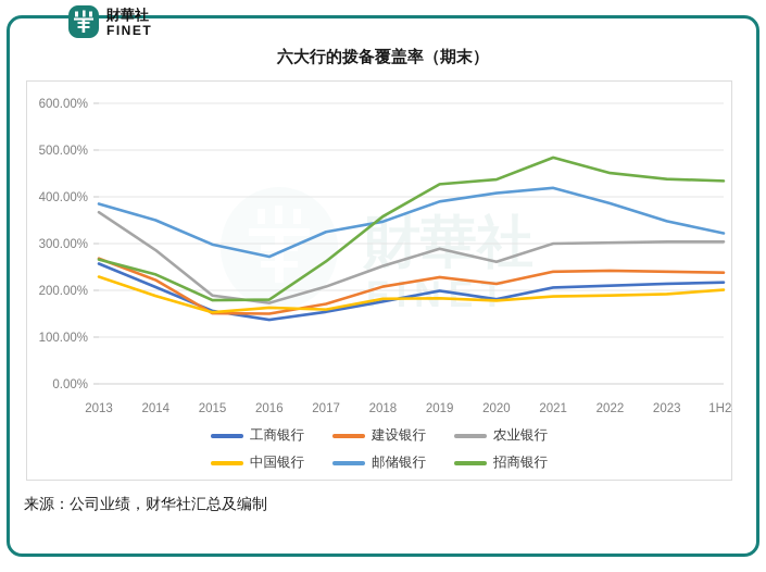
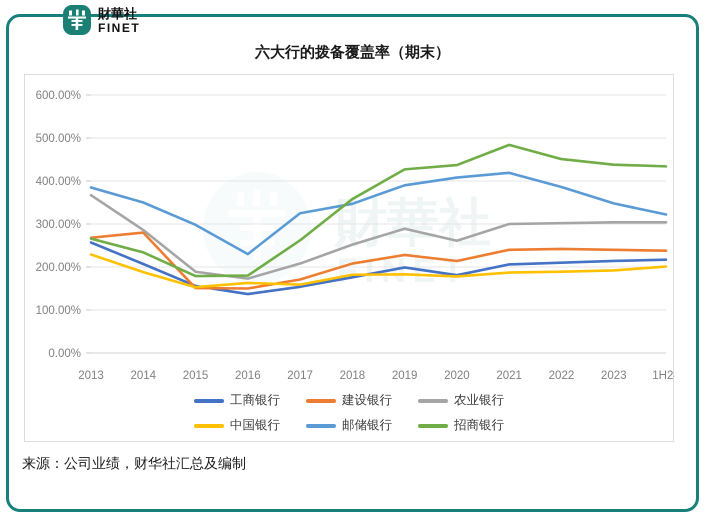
建设银行/2014: 220% -> 280%
邮储银行/2016: 270% -> 230%
